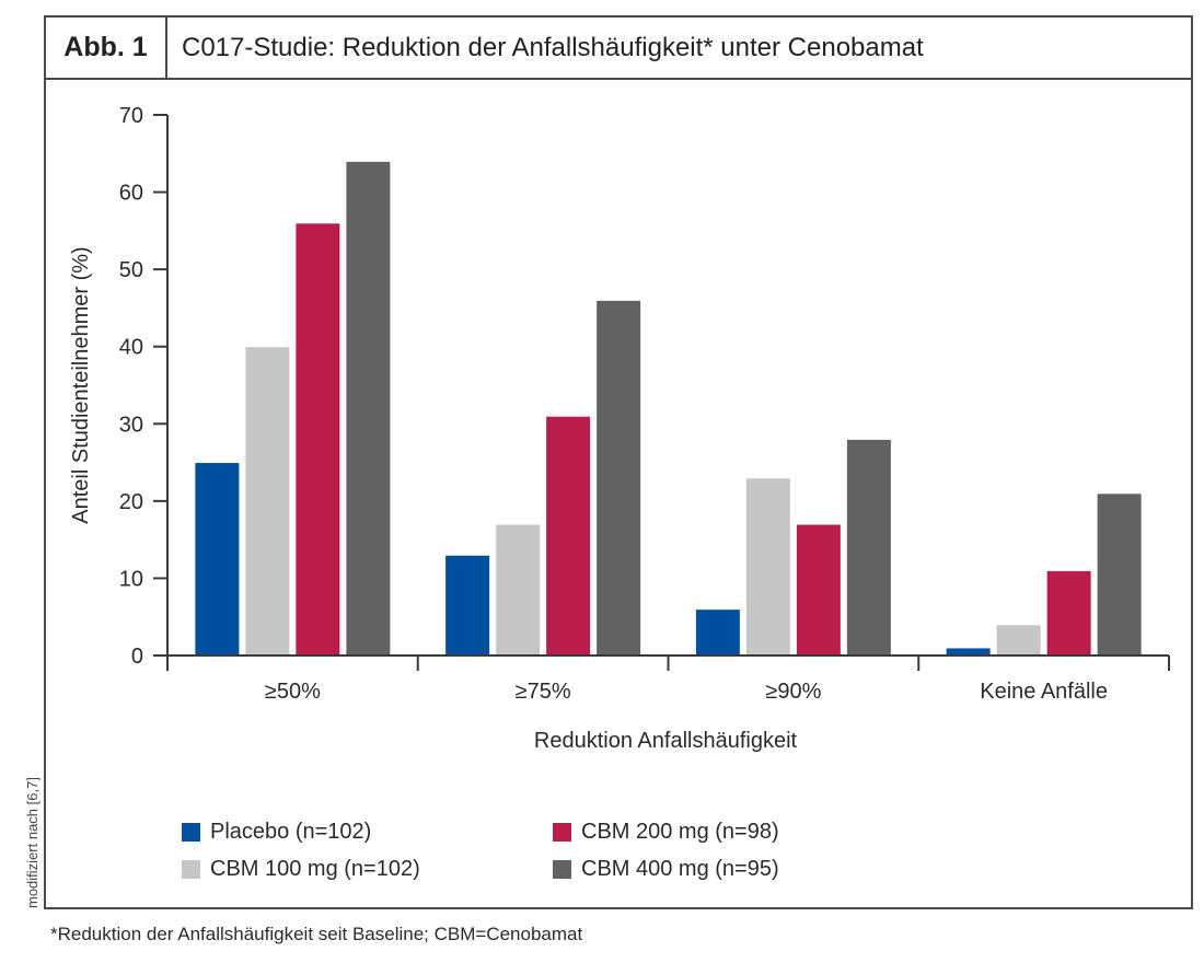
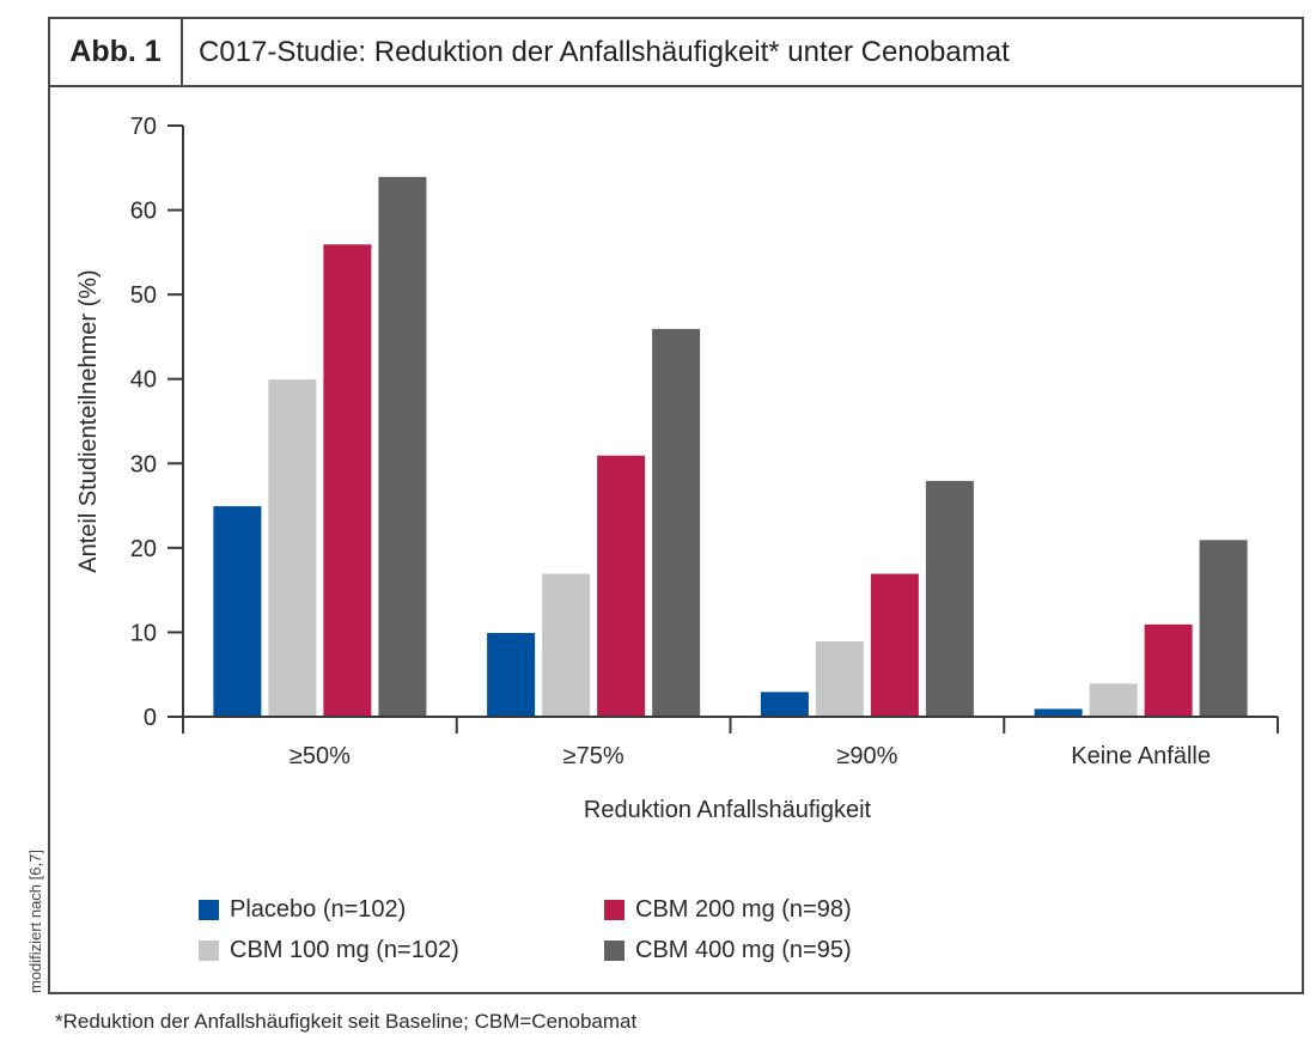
Placebo (n=102)/≥75%: 13 -> 10
Placebo (n=102)/≥90%: 6 -> 3
CBM 100 mg (n=102)/≥90%: 23 -> 9
